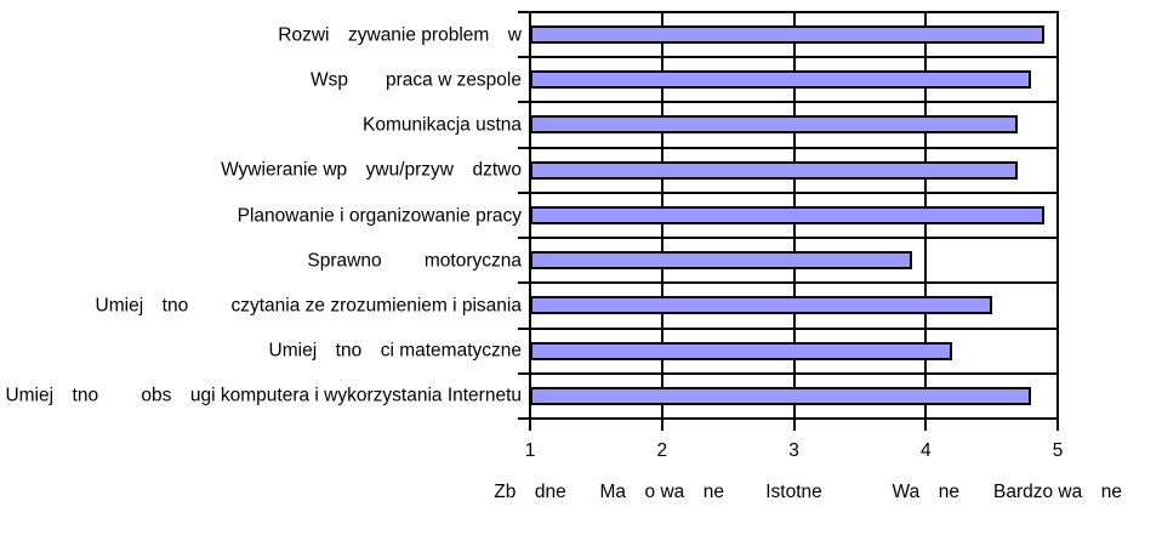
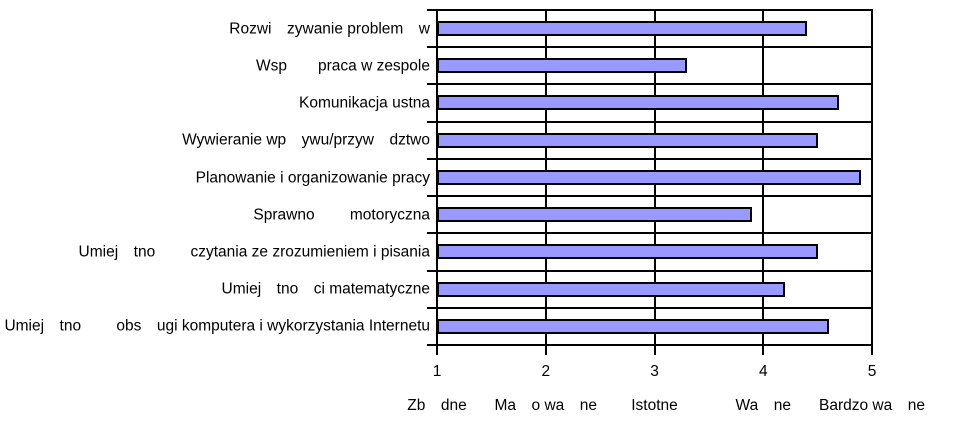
Rozwi zywanie problem w: 4.9 -> 4.4
Wsp praca w zespole: 4.8 -> 3.3
Wywieranie wp ywu/przyw dztwo: 4.7 -> 4.5
Umiej tno obs ugi komputera i wykorzystania Internetu: 4.8 -> 4.6
